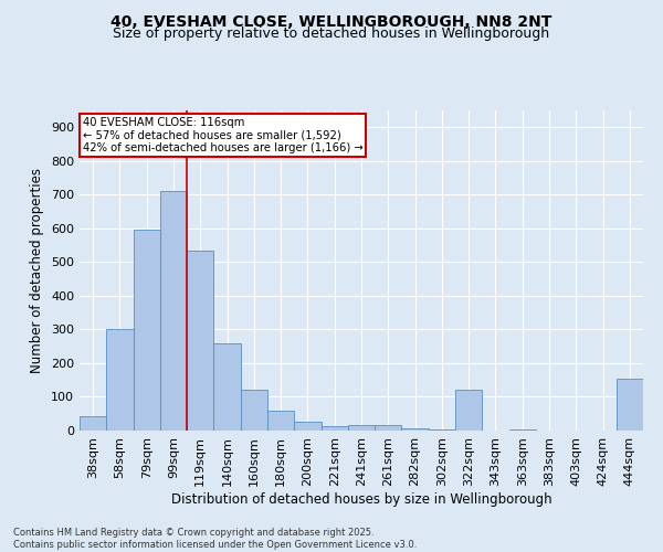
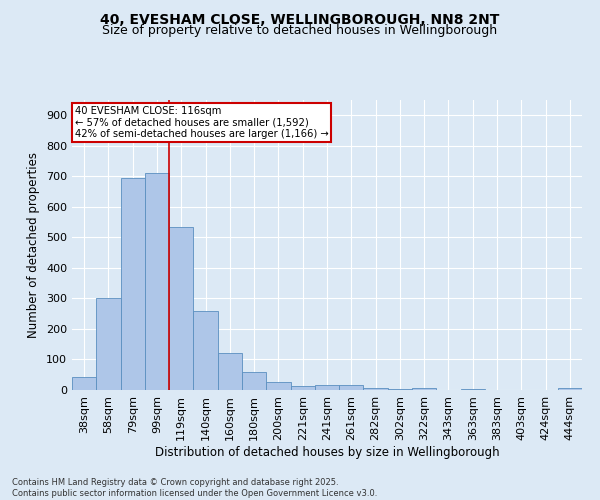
79sqm: 595 -> 693
322sqm: 120 -> 8
444sqm: 155 -> 5
